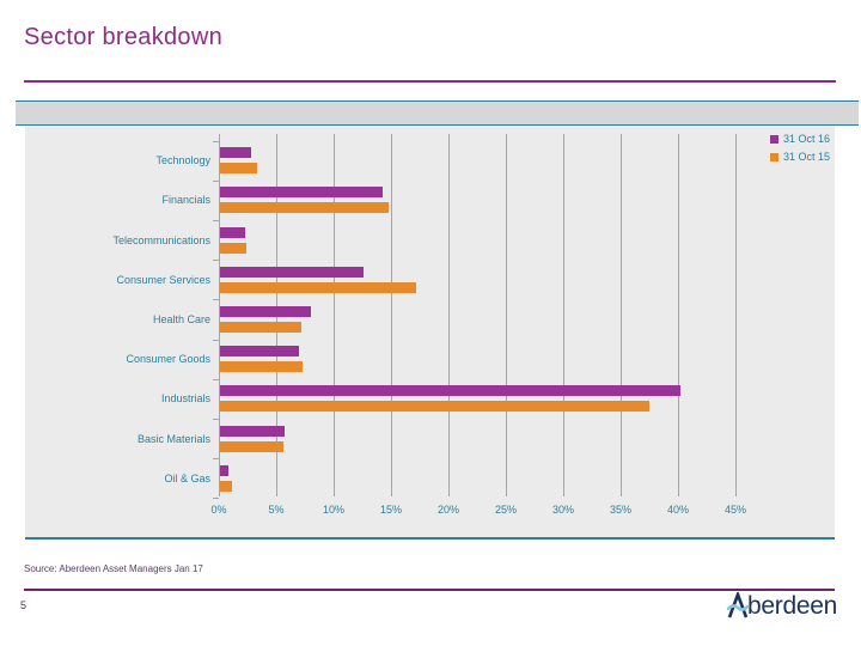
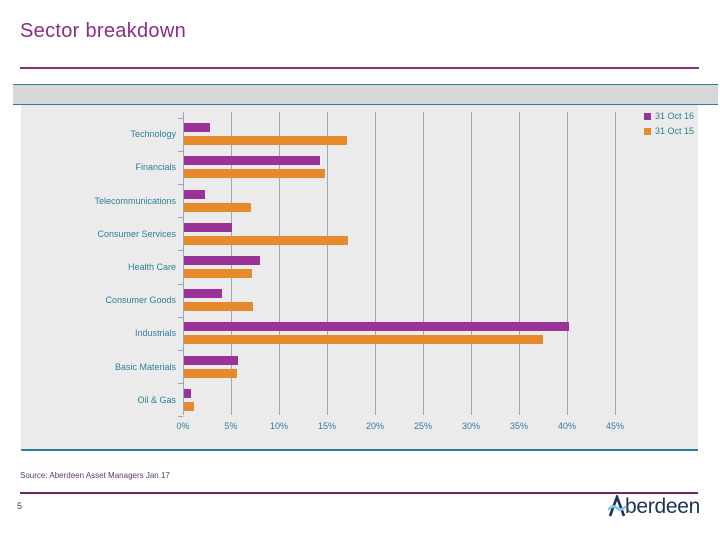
31 Oct 15/Technology: 3% -> 17%
31 Oct 15/Telecommunications: 2% -> 7%
31 Oct 16/Consumer Services: 12% -> 5%
31 Oct 16/Consumer Goods: 7% -> 4%
